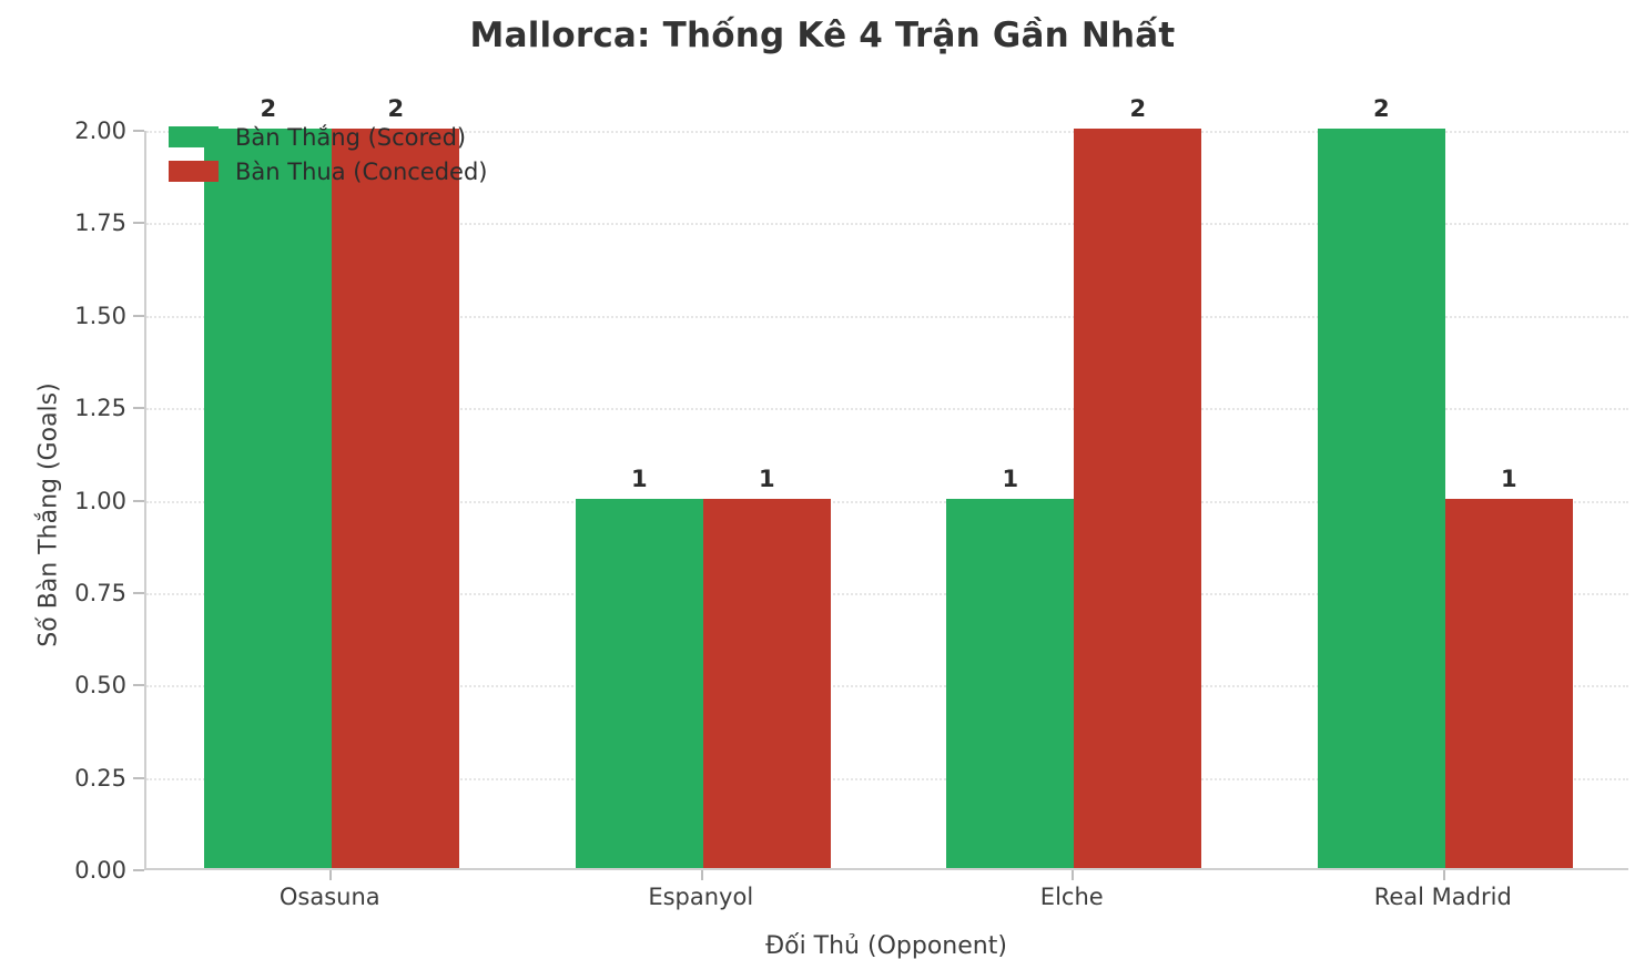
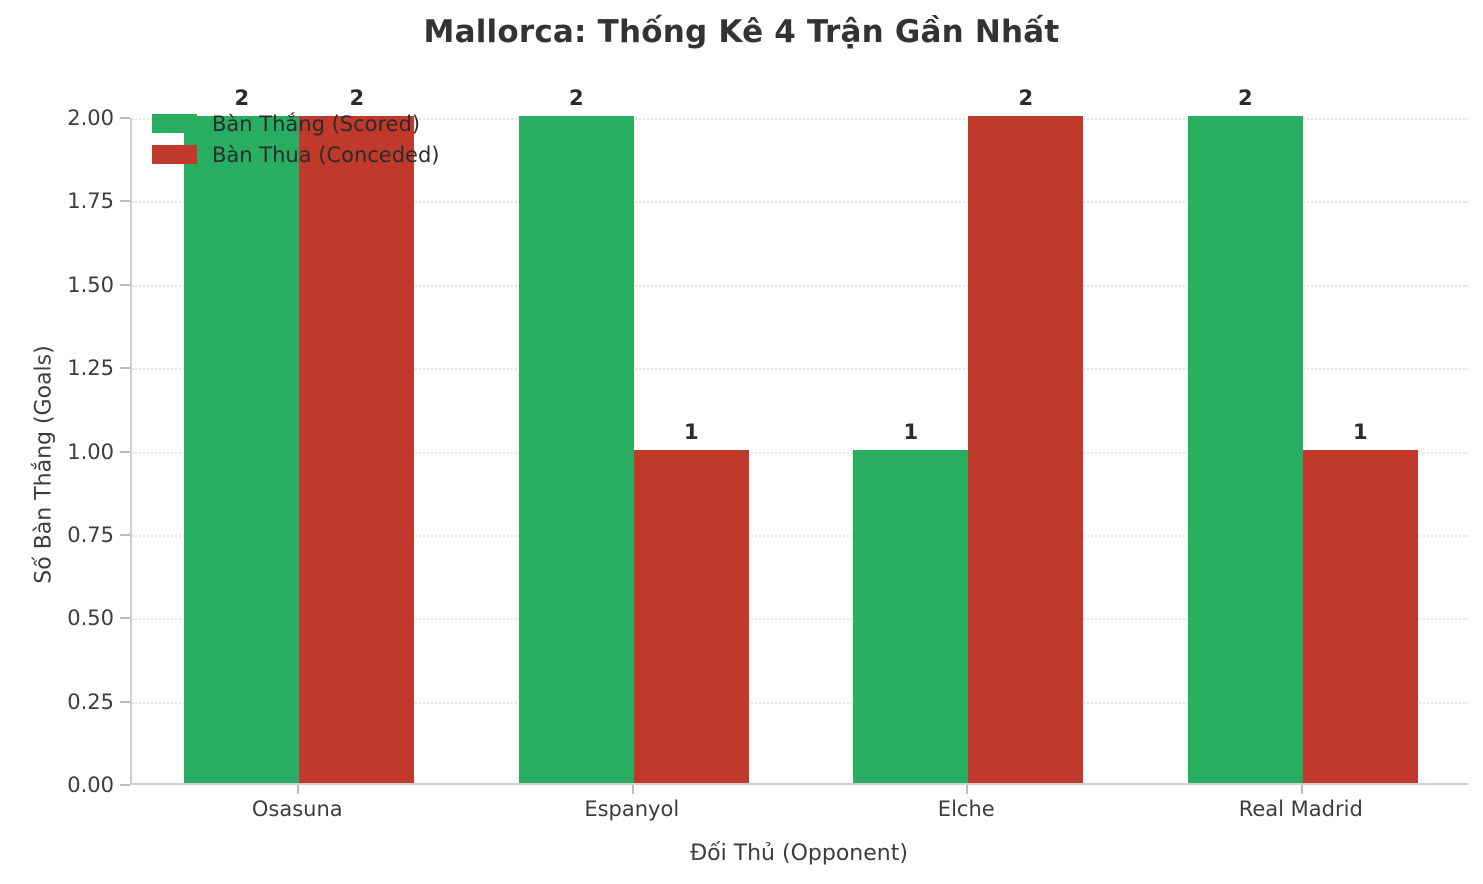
Bàn Thắng (Scored)/Espanyol: 1 -> 2
